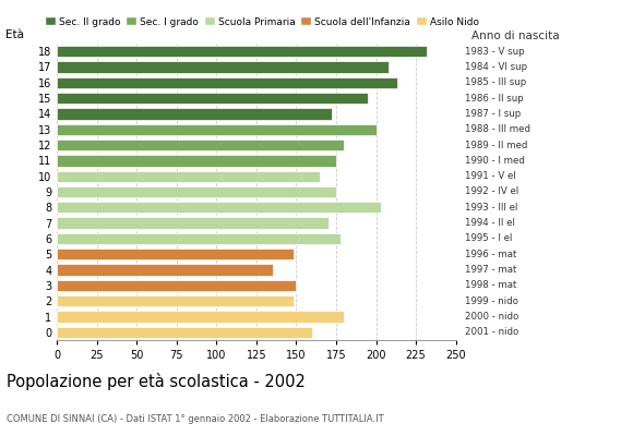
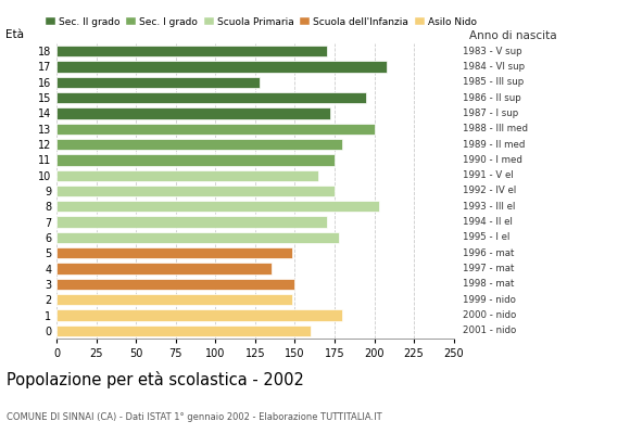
18: 232 -> 170
16: 213 -> 128
